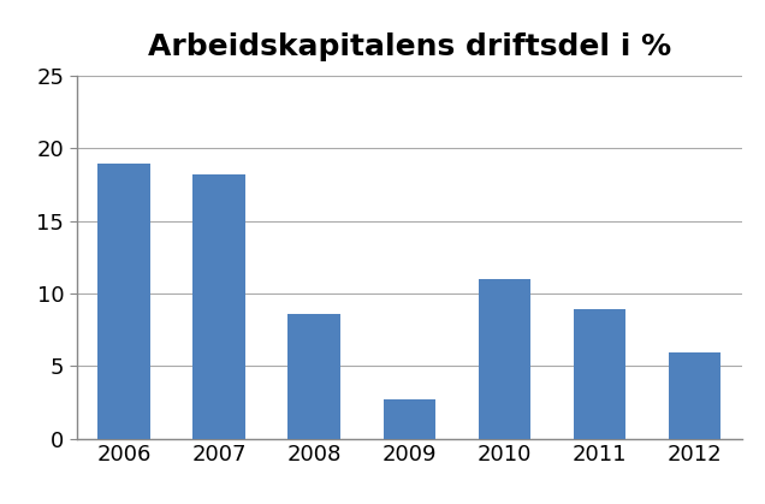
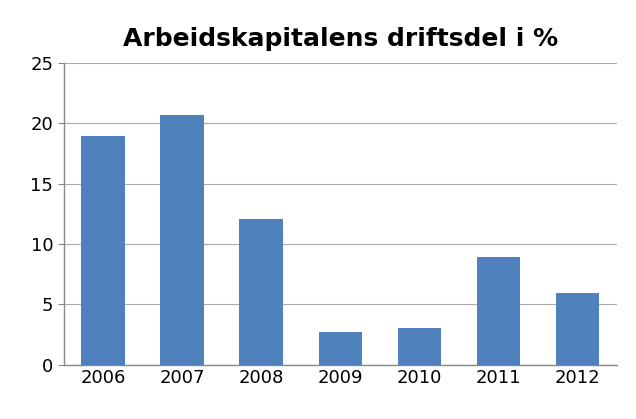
2007: 18.2 -> 20.7
2008: 8.6 -> 12.1
2010: 11.0 -> 3.0
